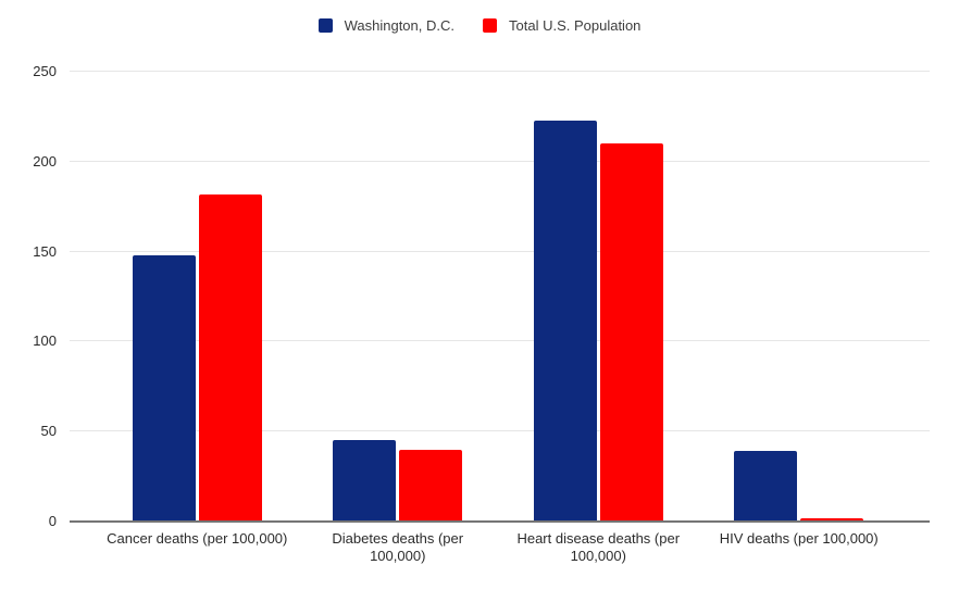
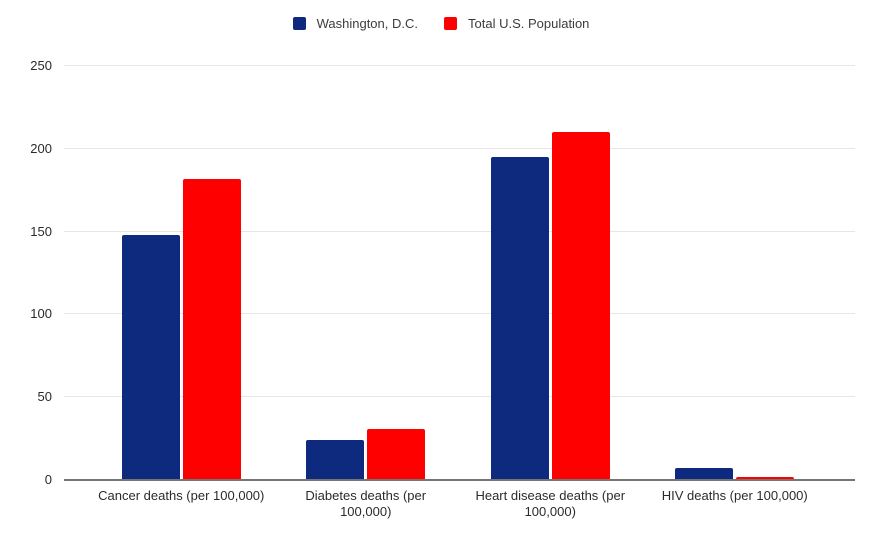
Washington, D.C./Diabetes deaths (per 100,000): 45 -> 24
Total U.S. Population/Diabetes deaths (per 100,000): 40 -> 31
Washington, D.C./Heart disease deaths (per 100,000): 223 -> 195
Washington, D.C./HIV deaths (per 100,000): 39 -> 7
